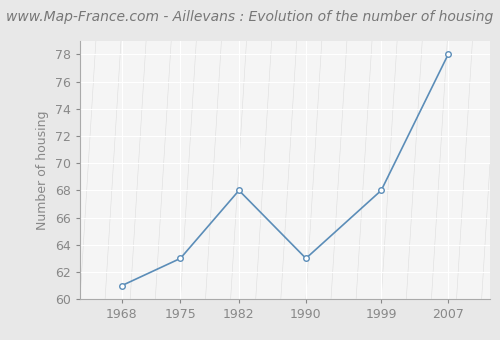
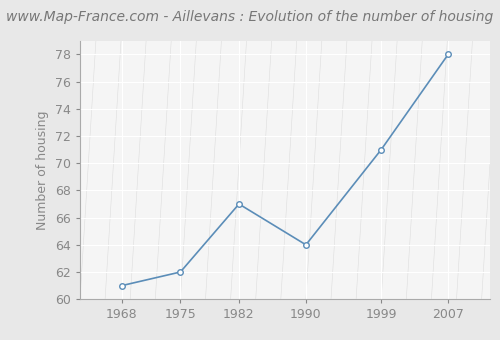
1975: 63 -> 62
1982: 68 -> 67
1990: 63 -> 64
1999: 68 -> 71
